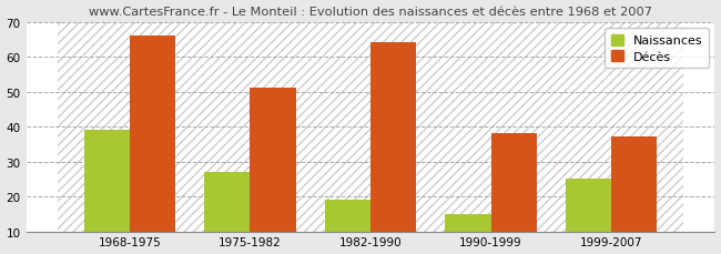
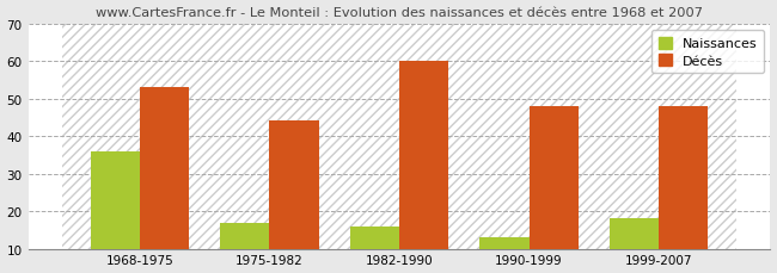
Naissances/1968-1975: 39 -> 36
Décès/1968-1975: 66 -> 53
Naissances/1975-1982: 27 -> 17
Décès/1975-1982: 51 -> 44
Naissances/1982-1990: 19 -> 16
Décès/1982-1990: 64 -> 60
Naissances/1990-1999: 15 -> 13
Décès/1990-1999: 38 -> 48
Naissances/1999-2007: 25 -> 18
Décès/1999-2007: 37 -> 48
